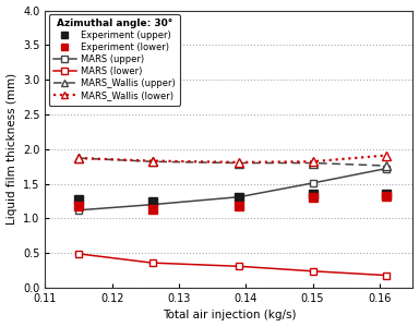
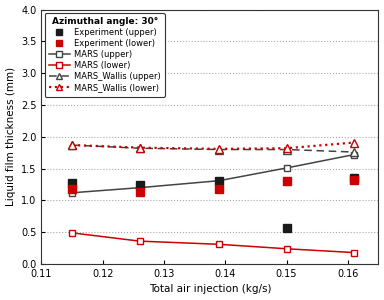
Experiment (upper)/0.15: 1.35 -> 0.56
